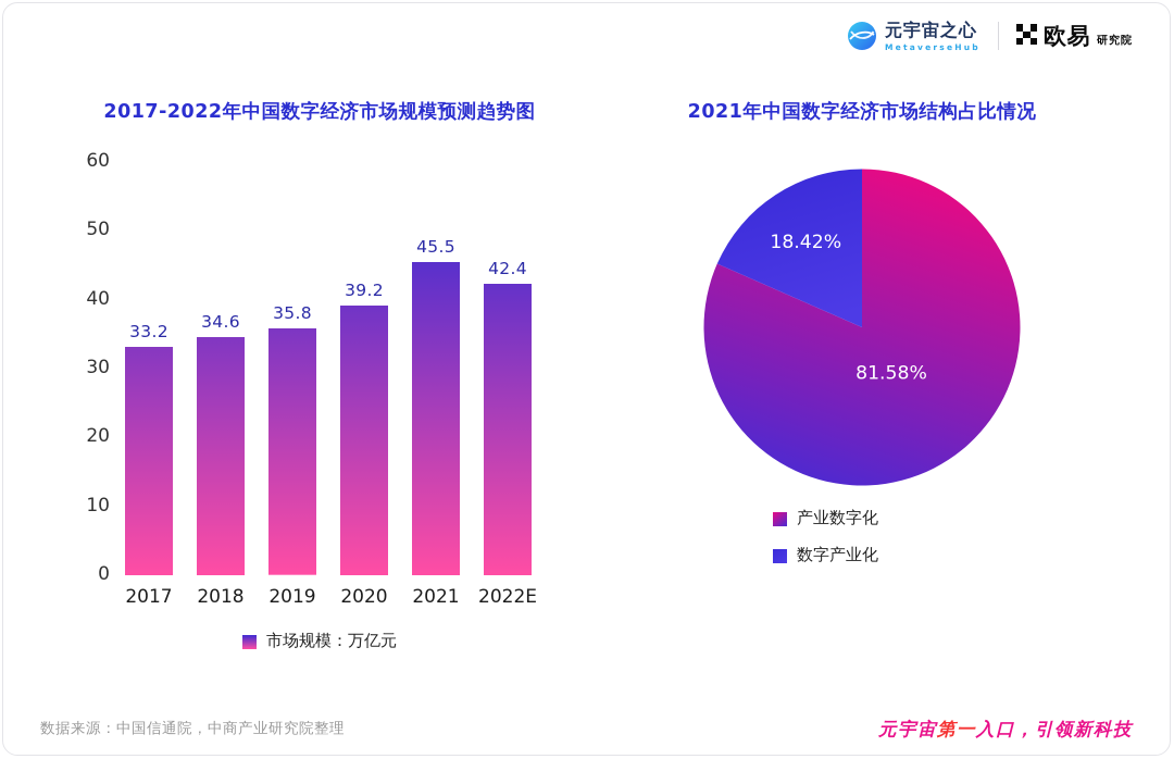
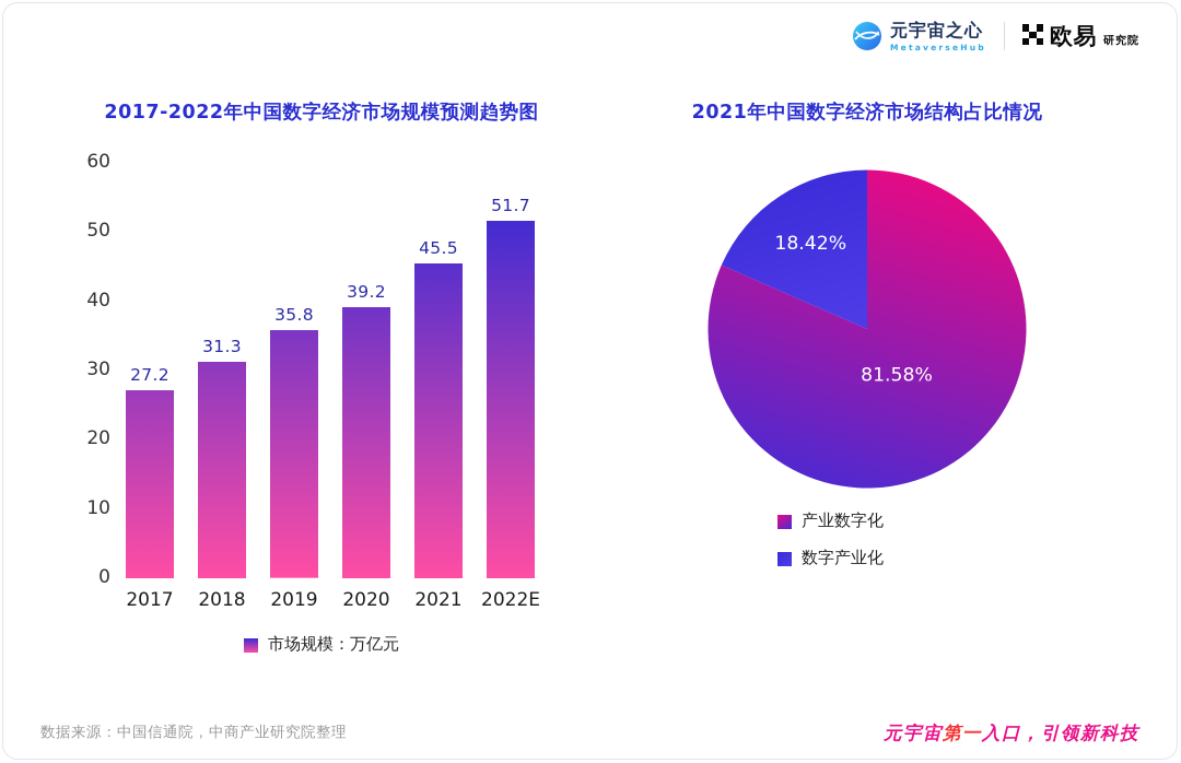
2017-2022年中国数字经济市场规模预测趋势图/2017: 33.2 -> 27.2
2017-2022年中国数字经济市场规模预测趋势图/2018: 34.6 -> 31.3
2017-2022年中国数字经济市场规模预测趋势图/2022E: 42.4 -> 51.7
